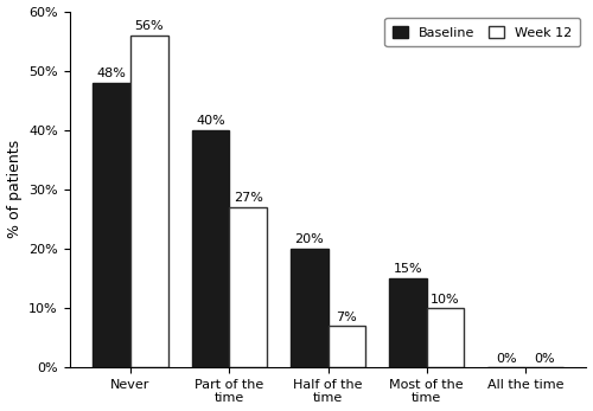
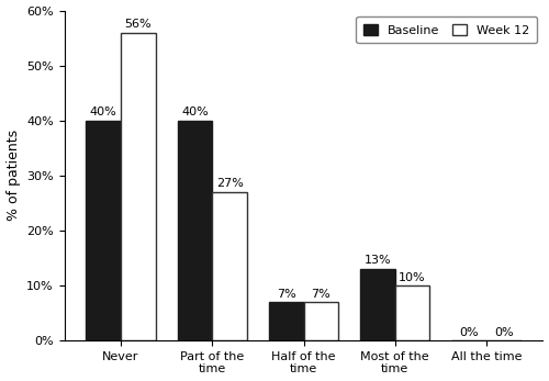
Baseline/Never: 48% -> 40%
Baseline/Half of the time: 20% -> 7%
Baseline/Most of the time: 15% -> 13%
